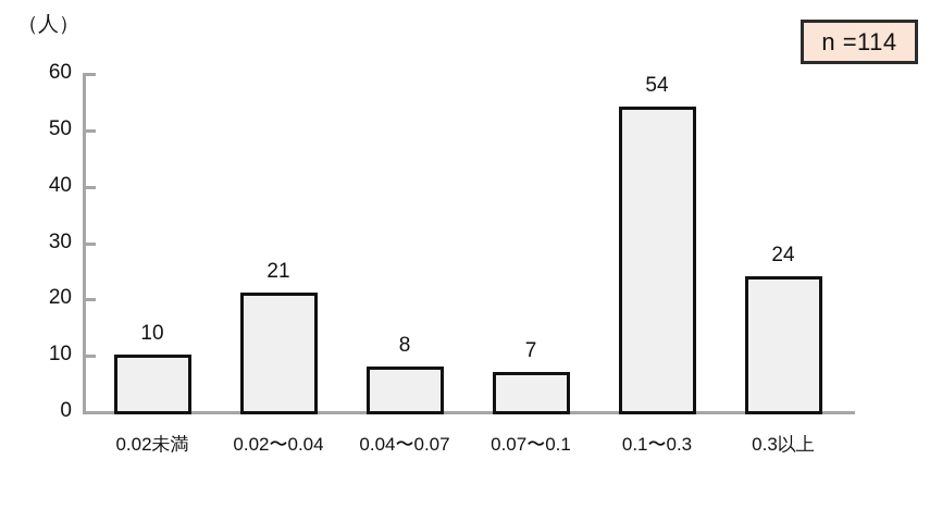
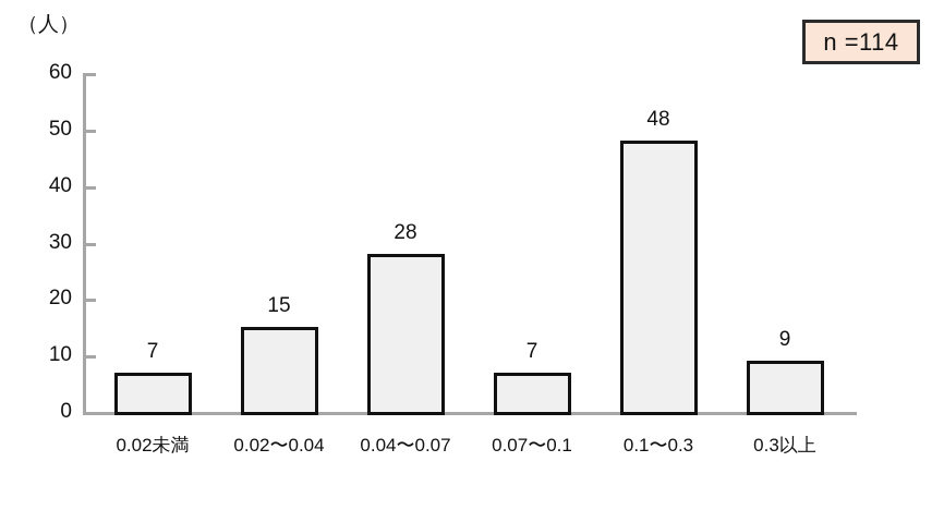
0.02未満: 10 -> 7
0.02〜0.04: 21 -> 15
0.04〜0.07: 8 -> 28
0.1〜0.3: 54 -> 48
0.3以上: 24 -> 9
